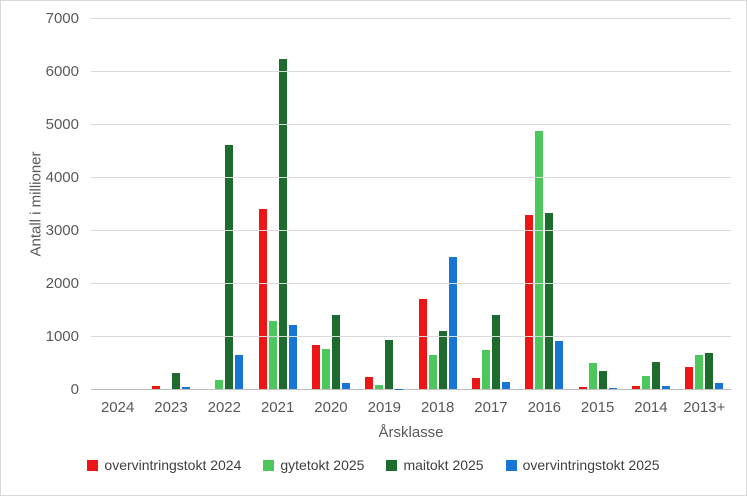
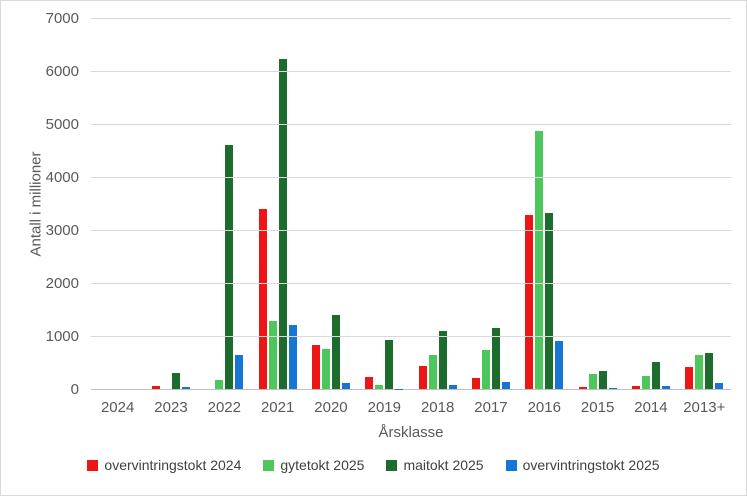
overvintringstokt 2024/2018: 1700 -> 400
overvintringstokt 2025/2018: 2500 -> 100
maitokt 2025/2017: 1400 -> 1200
gytetokt 2025/2015: 500 -> 300
